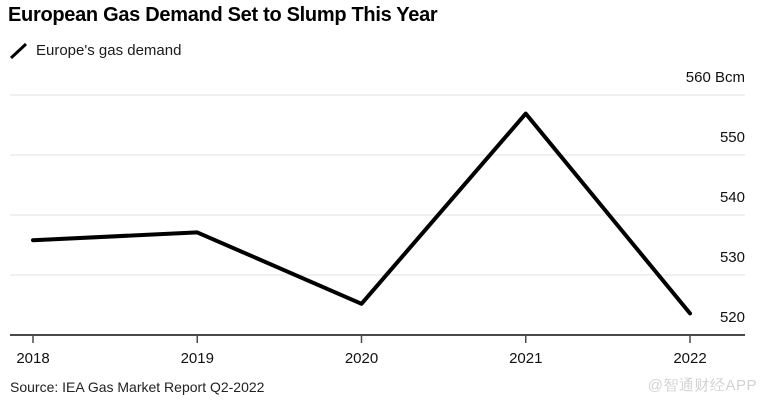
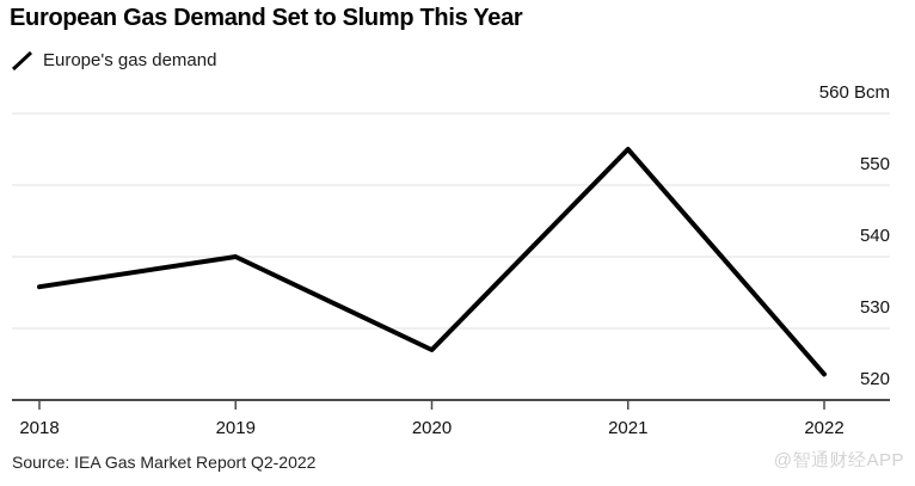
2019: 537 -> 540
2020: 525 -> 527
2021: 557 -> 555
